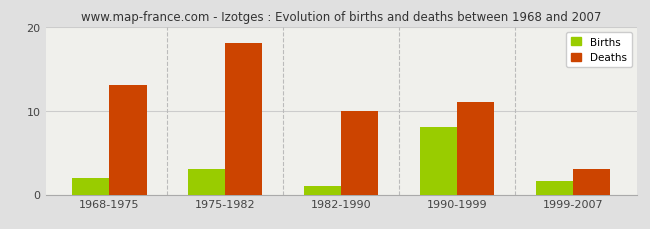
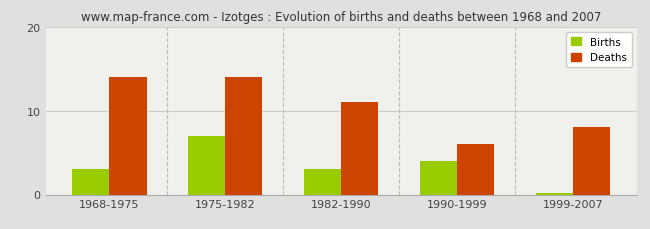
Births/1968-1975: 2.0 -> 3.0
Deaths/1968-1975: 13 -> 14
Births/1975-1982: 3.0 -> 7.0
Deaths/1975-1982: 18 -> 14
Births/1982-1990: 1.0 -> 3.0
Deaths/1982-1990: 10 -> 11
Births/1990-1999: 8.0 -> 4.0
Deaths/1990-1999: 11 -> 6
Births/1999-2007: 1.6 -> 0.2
Deaths/1999-2007: 3 -> 8
